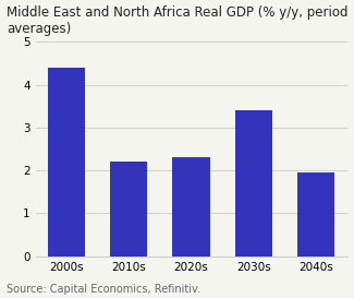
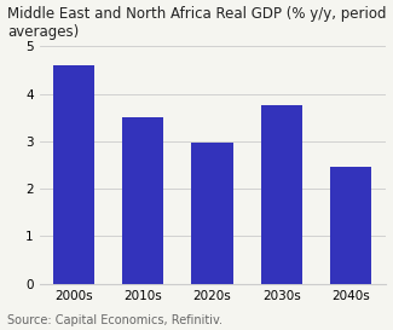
2000s: 4.40 -> 4.60
2010s: 2.20 -> 3.50
2020s: 2.30 -> 2.98
2030s: 3.40 -> 3.75
2040s: 1.95 -> 2.45
